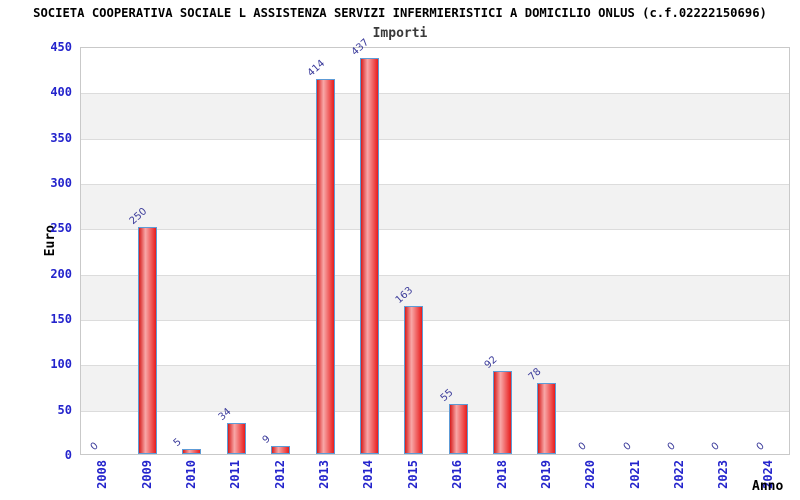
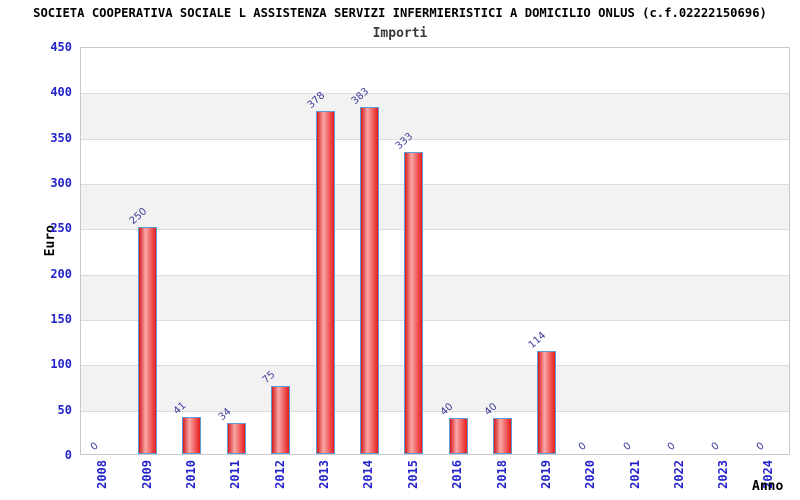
2010: 5 -> 41
2012: 9 -> 75
2013: 414 -> 378
2014: 437 -> 383
2015: 163 -> 333
2016: 55 -> 40
2018: 92 -> 40
2019: 78 -> 114
